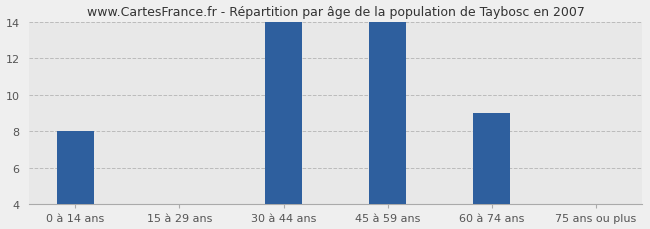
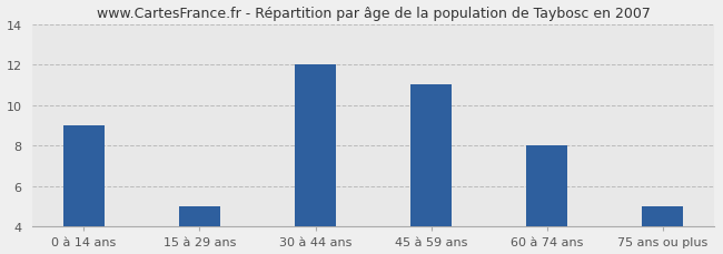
0 à 14 ans: 8 -> 9
15 à 29 ans: 4 -> 5
30 à 44 ans: 14 -> 12
45 à 59 ans: 14 -> 11
60 à 74 ans: 9 -> 8
75 ans ou plus: 4 -> 5
